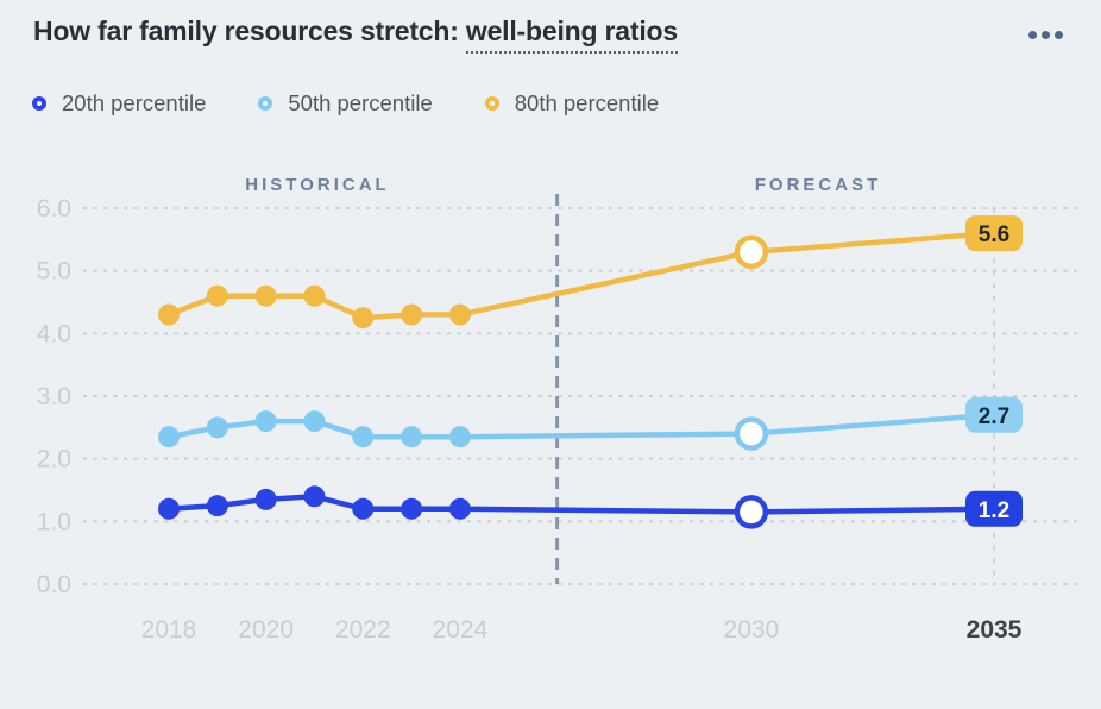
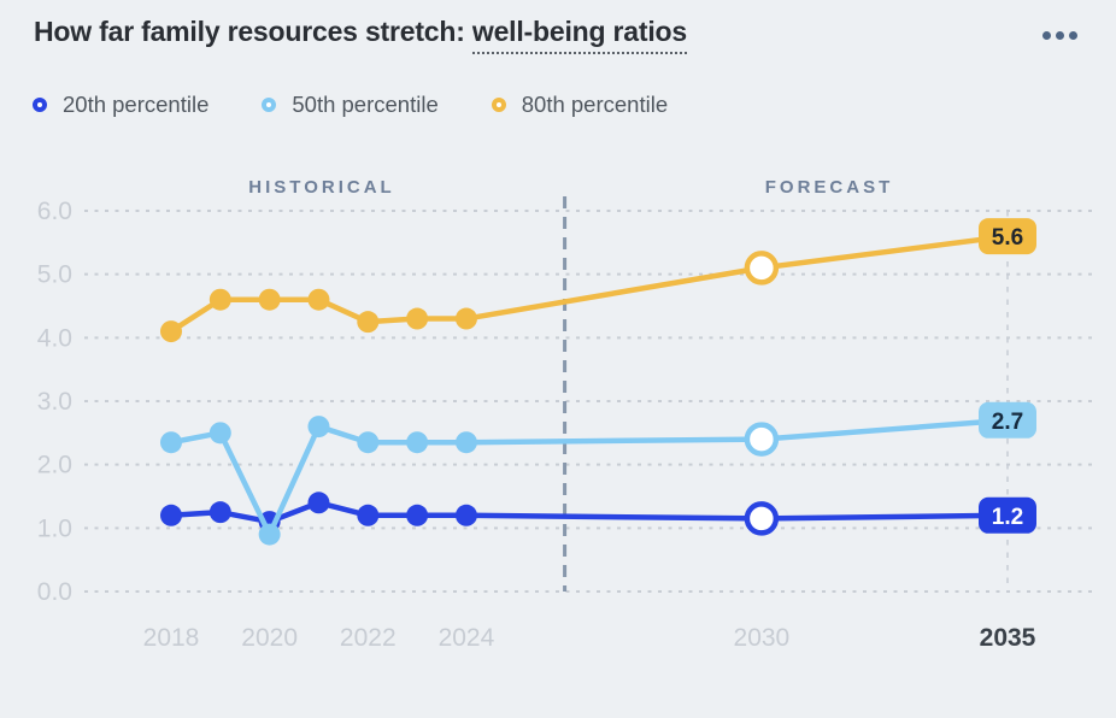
80th percentile/2018: 4.3 -> 4.1
20th percentile/2020: 1.4 -> 1.1
50th percentile/2020: 2.6 -> 0.9
80th percentile/2030: 5.3 -> 5.1
